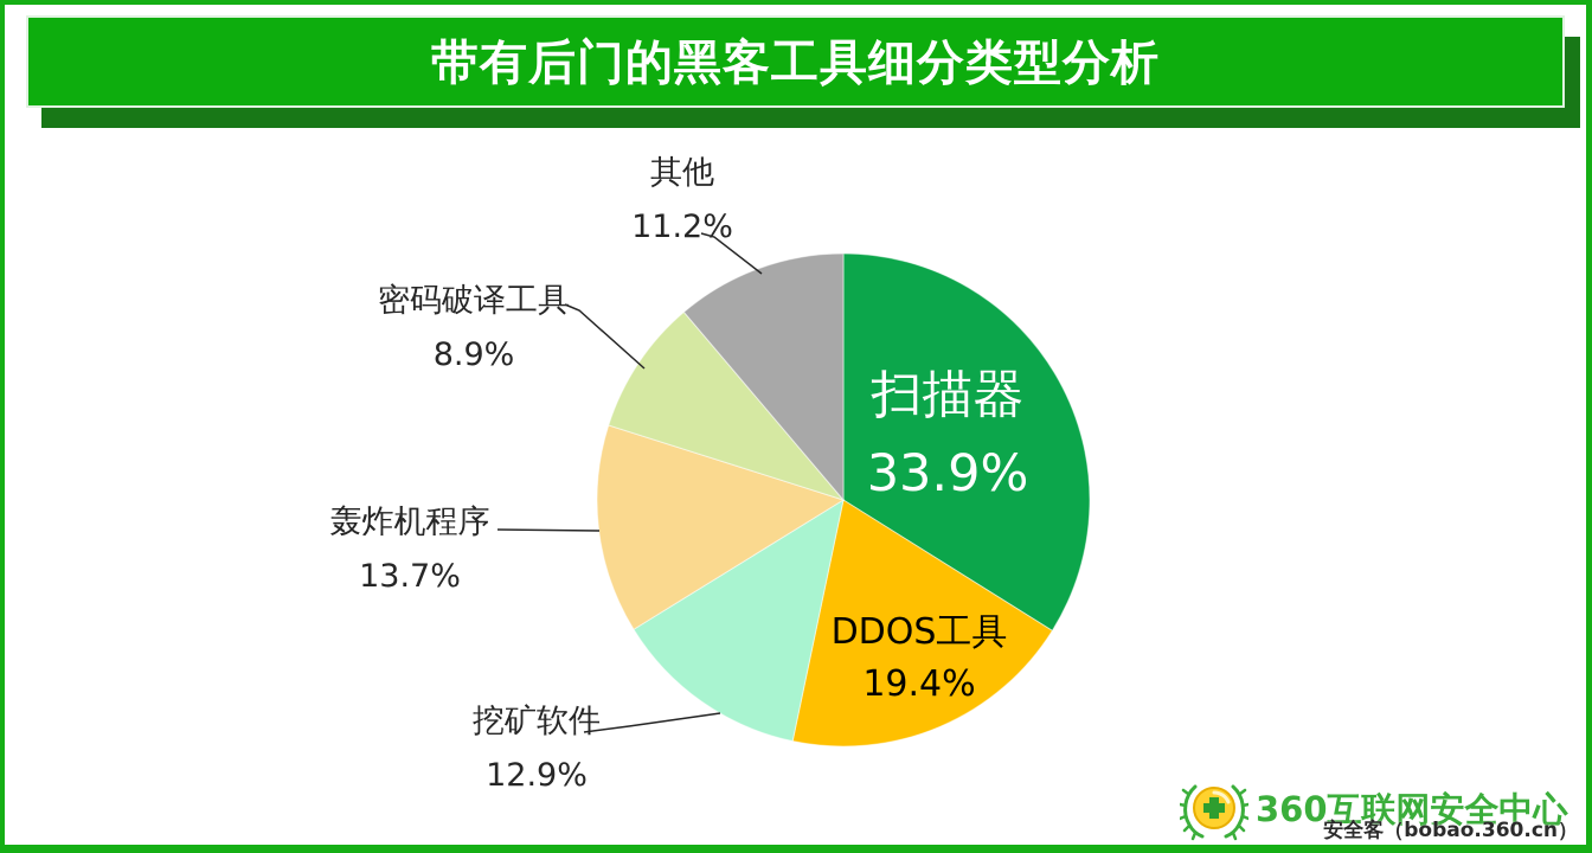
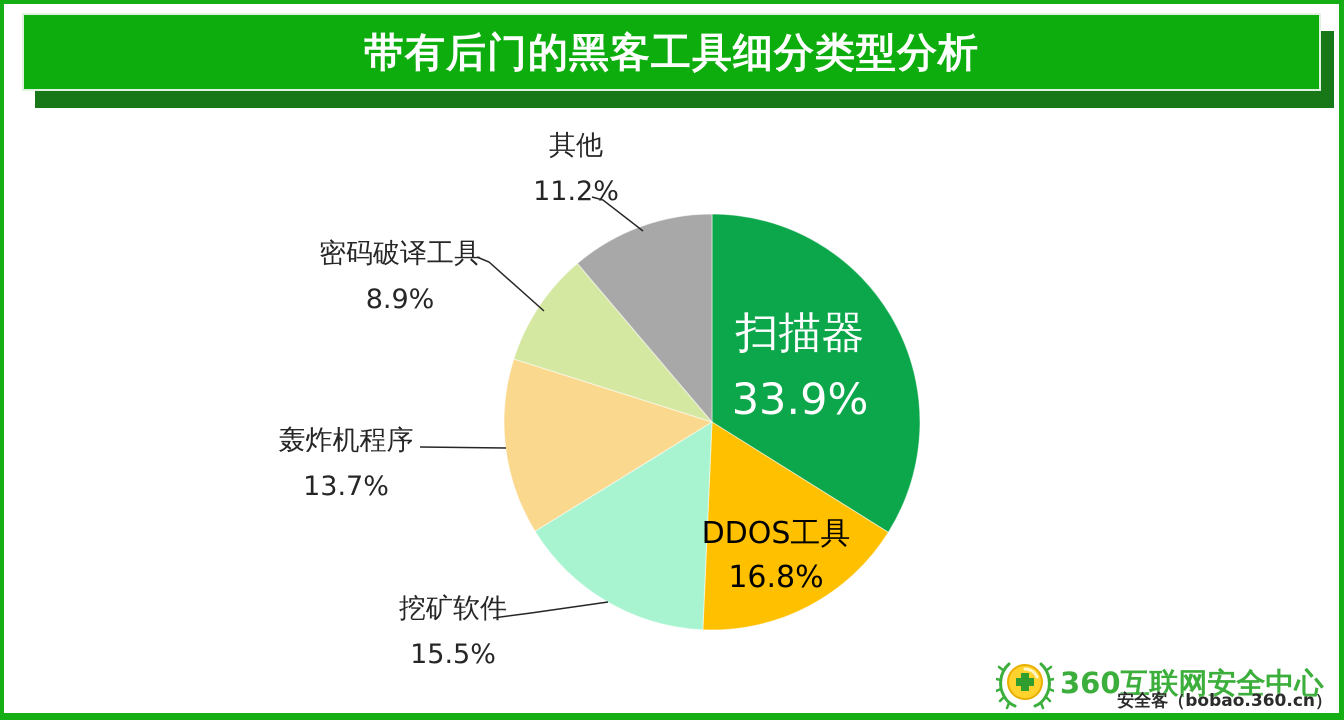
DDOS工具: 19.4% -> 16.8%
挖矿软件: 12.9% -> 15.5%
